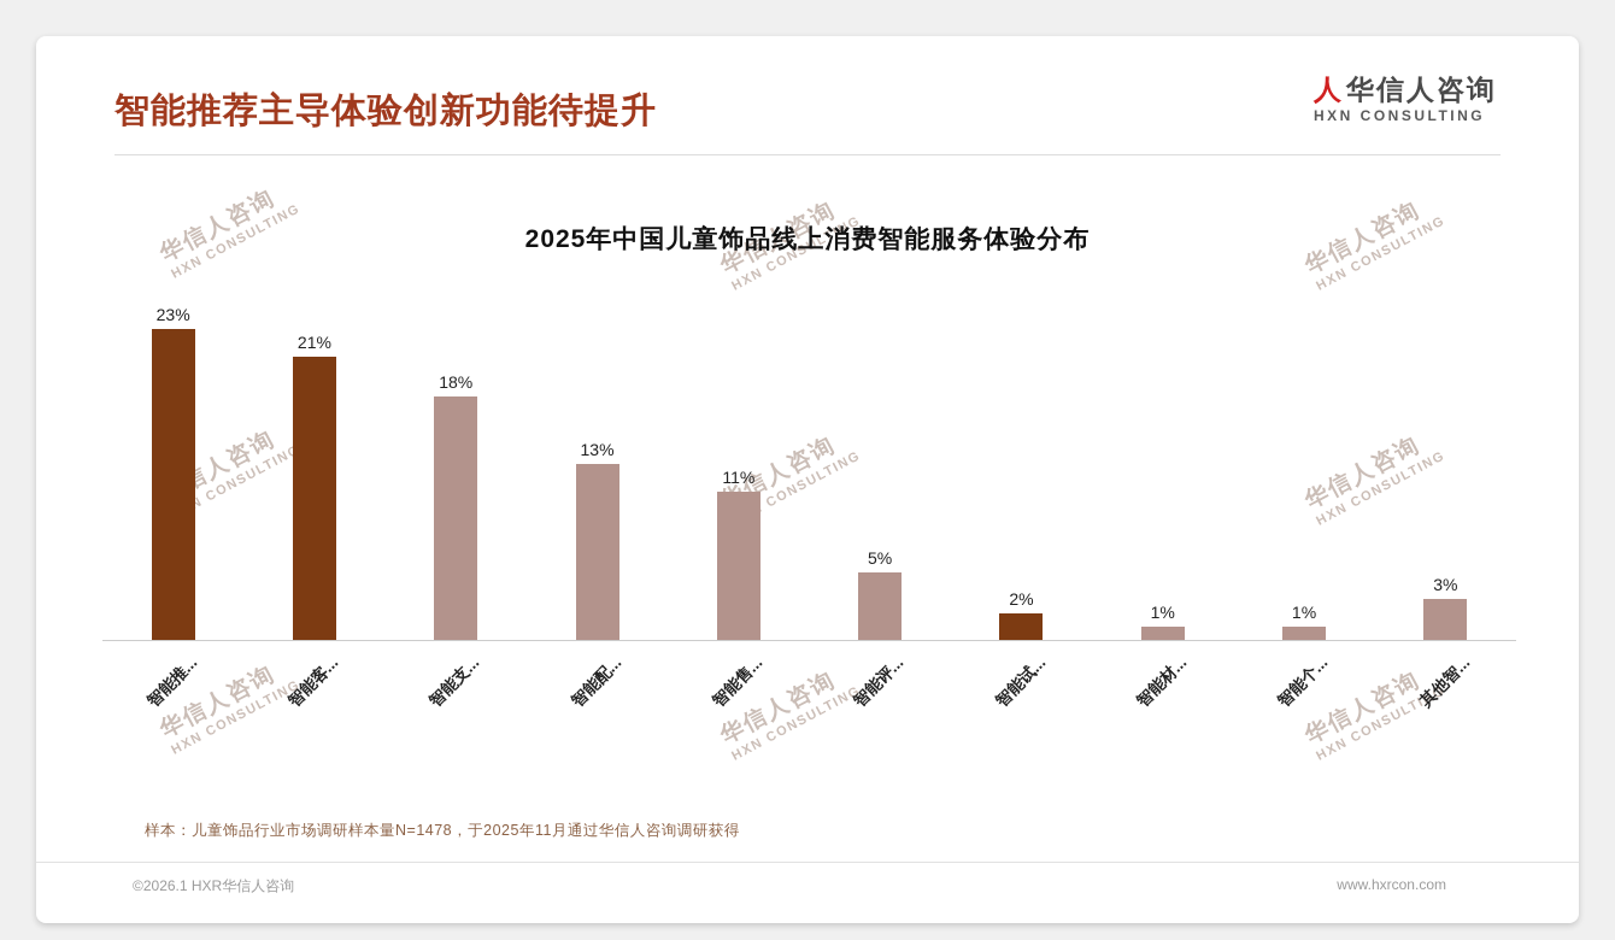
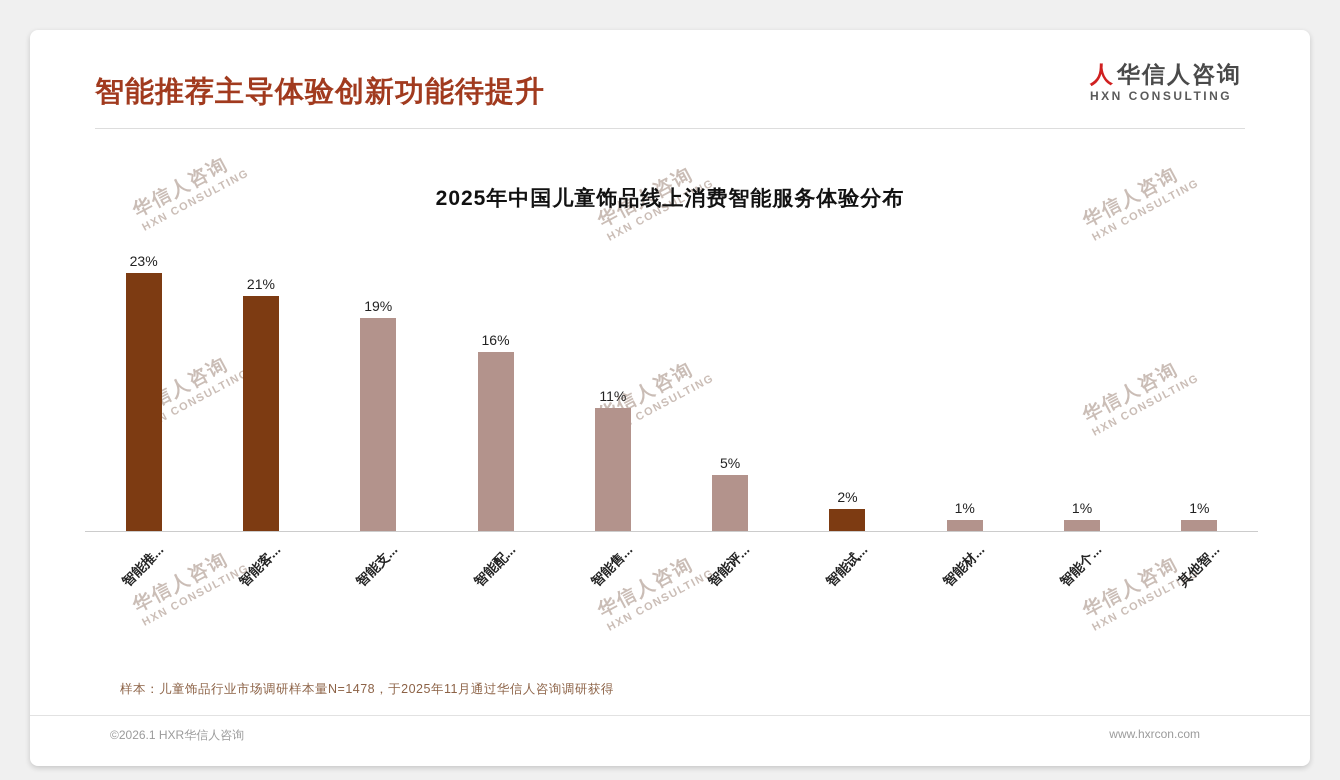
智能支...: 18% -> 19%
智能配...: 13% -> 16%
其他智...: 3% -> 1%
